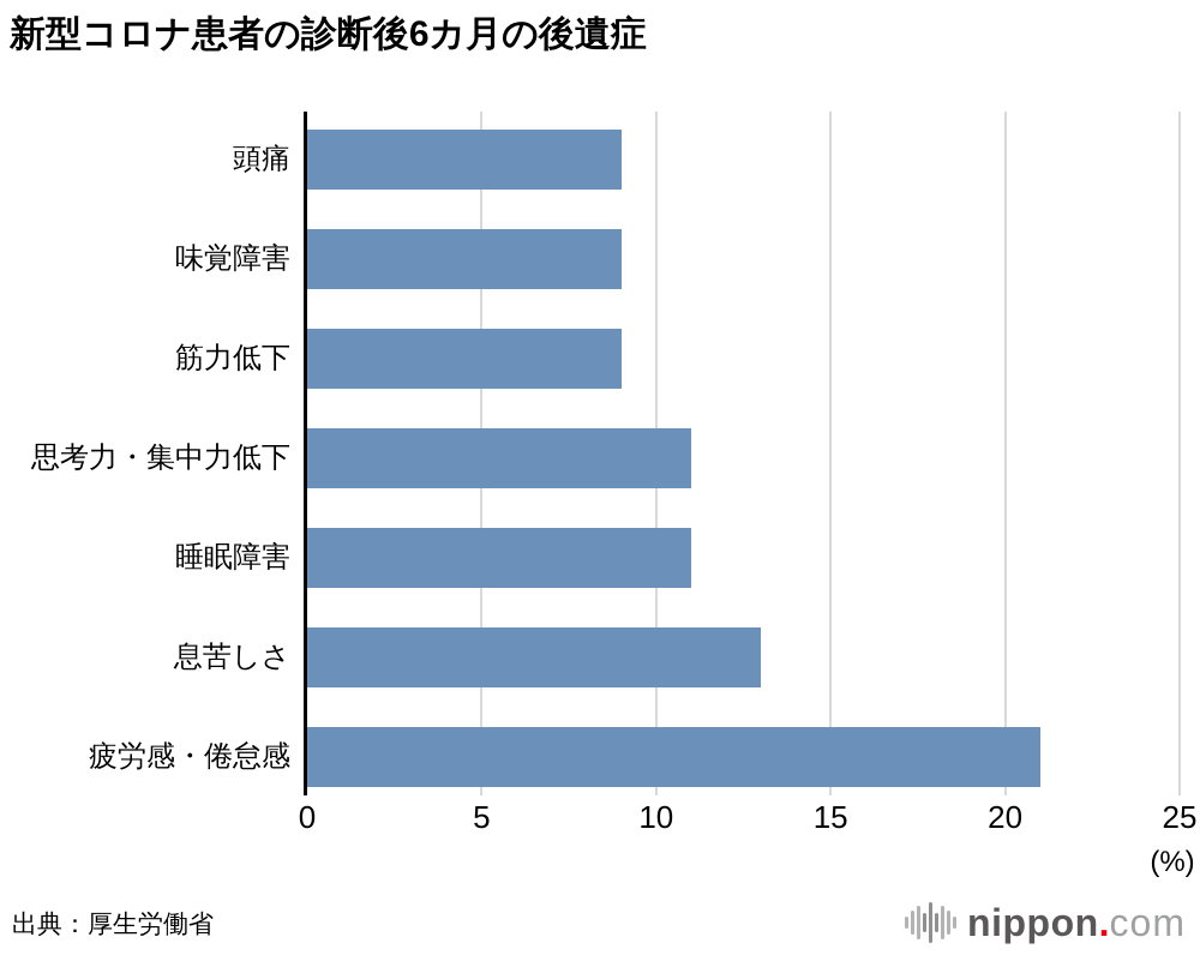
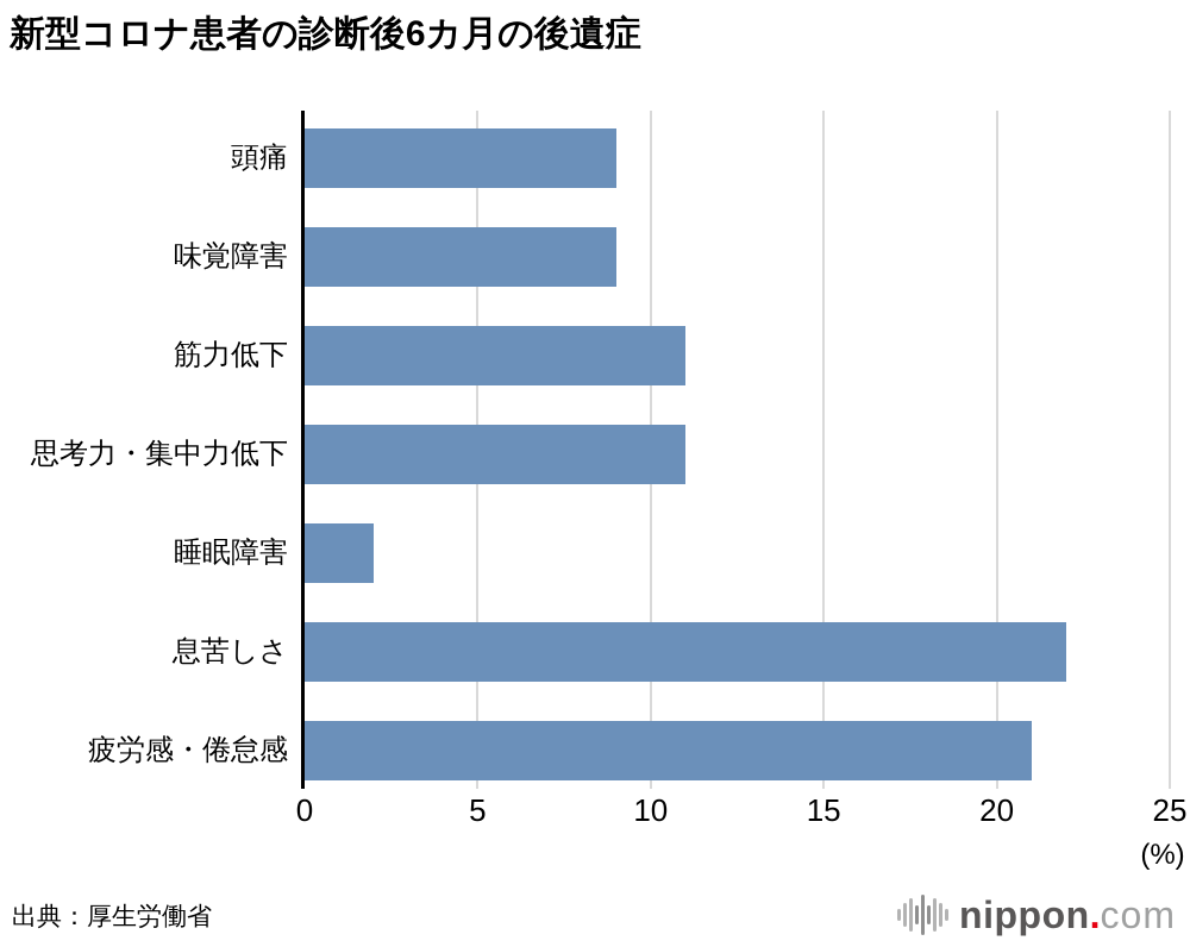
筋力低下: 9 -> 11
睡眠障害: 11 -> 2
息苦しさ: 13 -> 22
